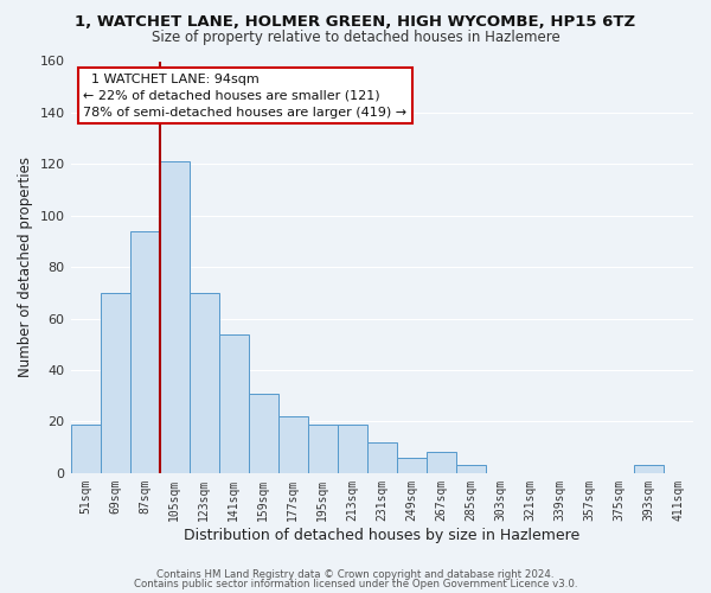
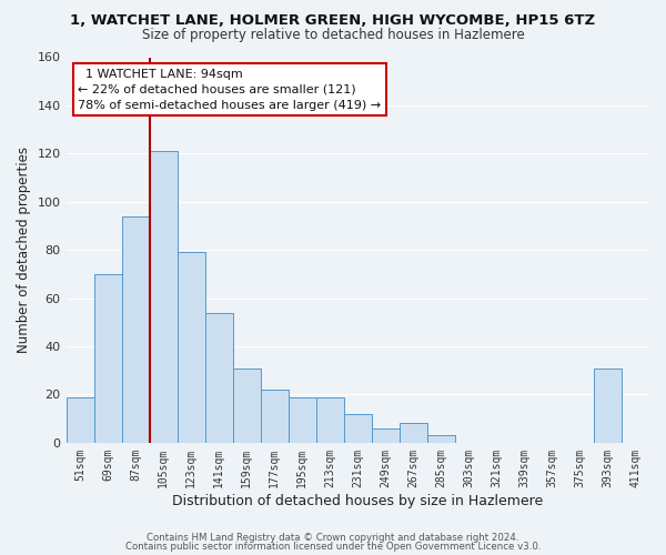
123sqm: 70 -> 79
393sqm: 3 -> 31
